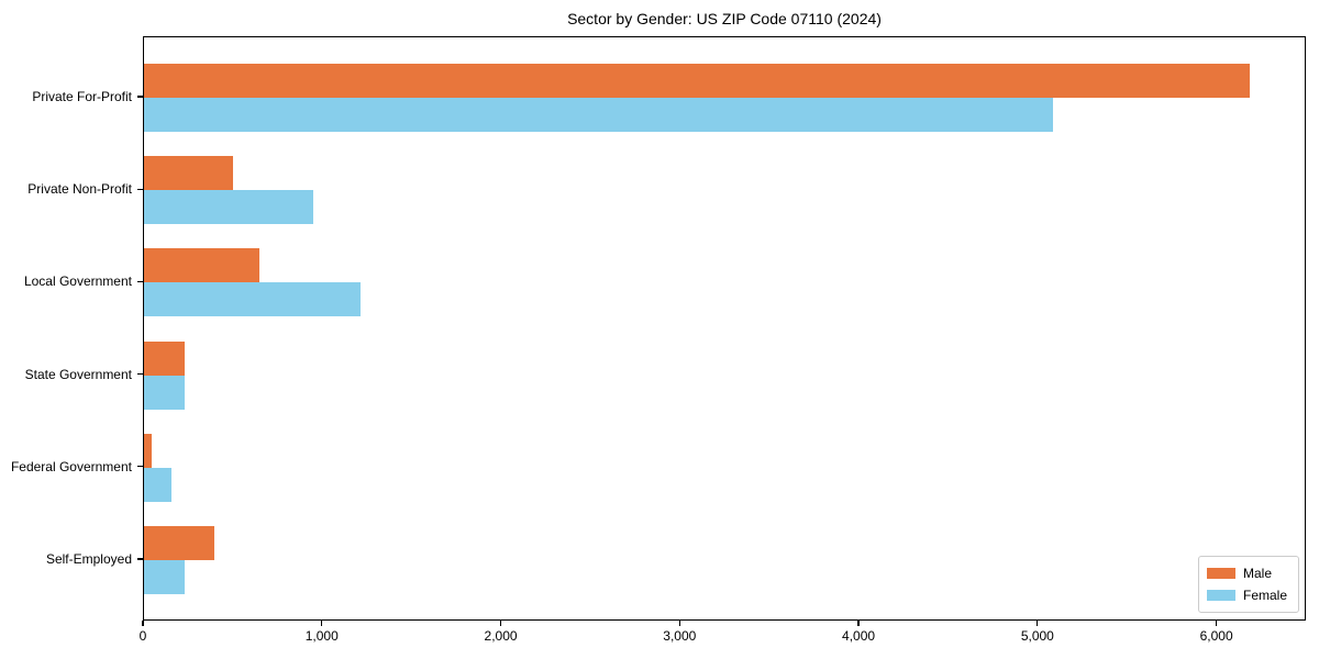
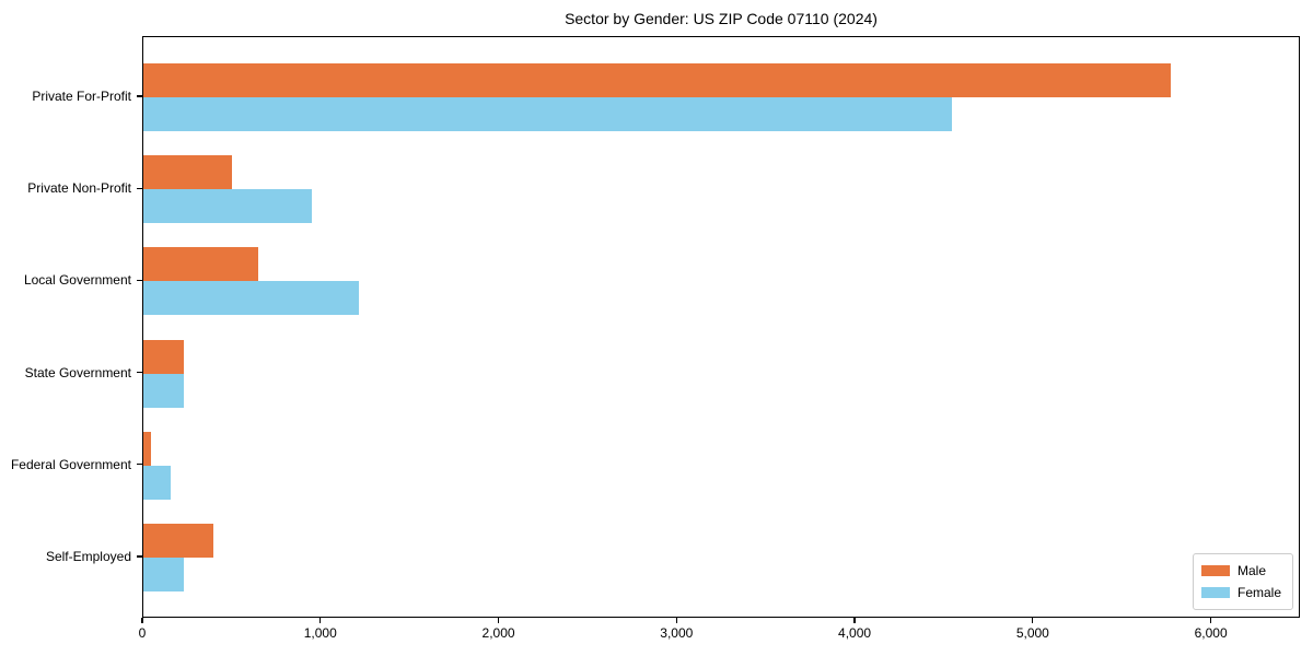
Male/Private For-Profit: 6180 -> 5770
Female/Private For-Profit: 5080 -> 4540
